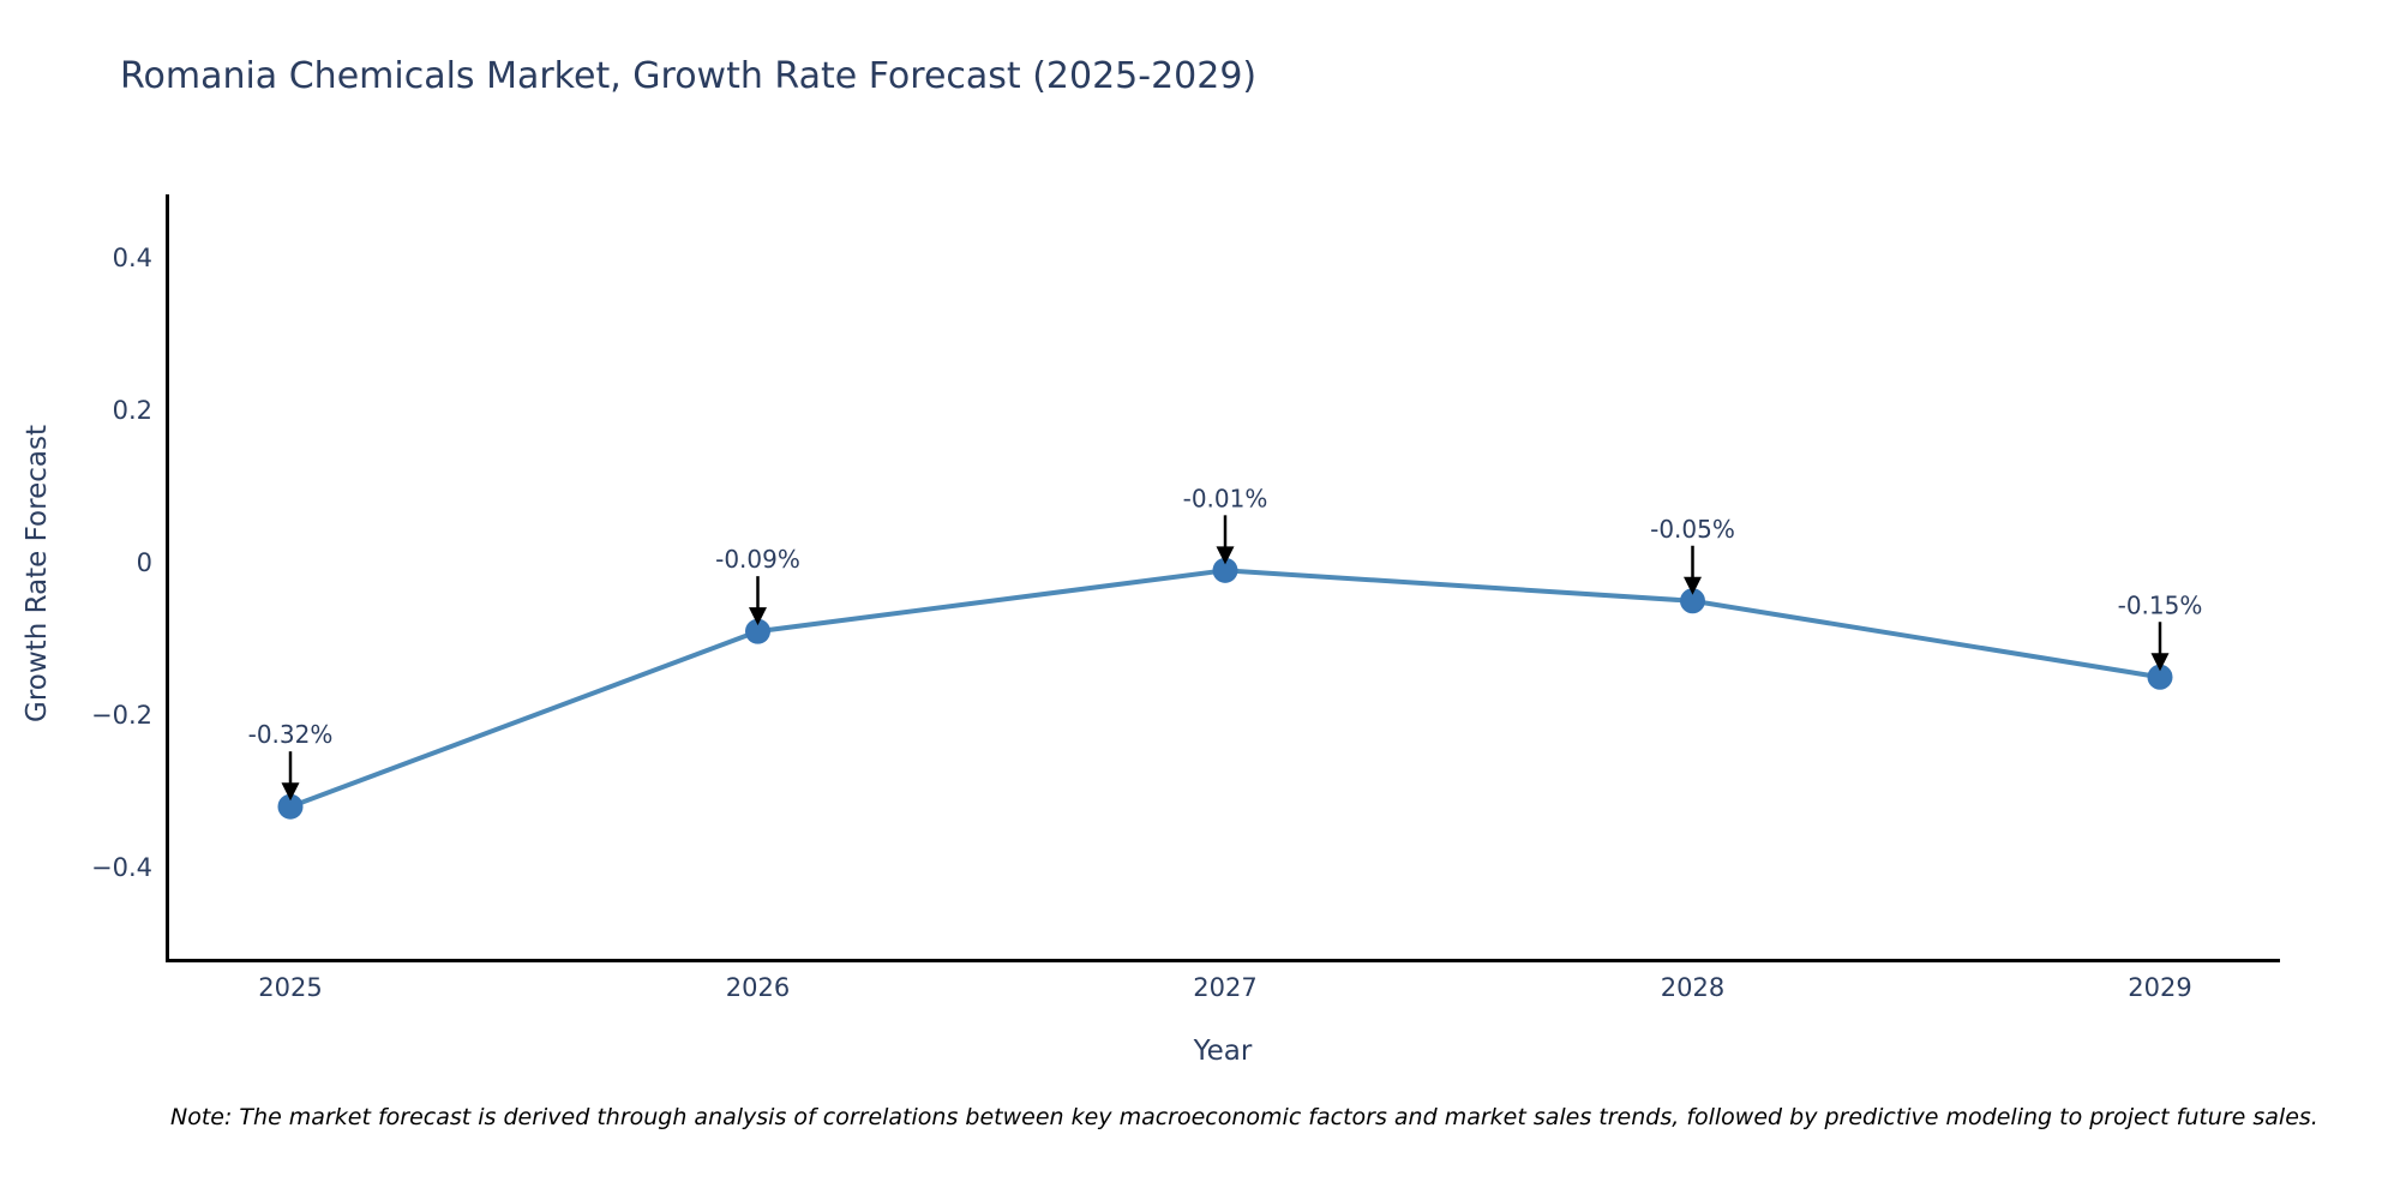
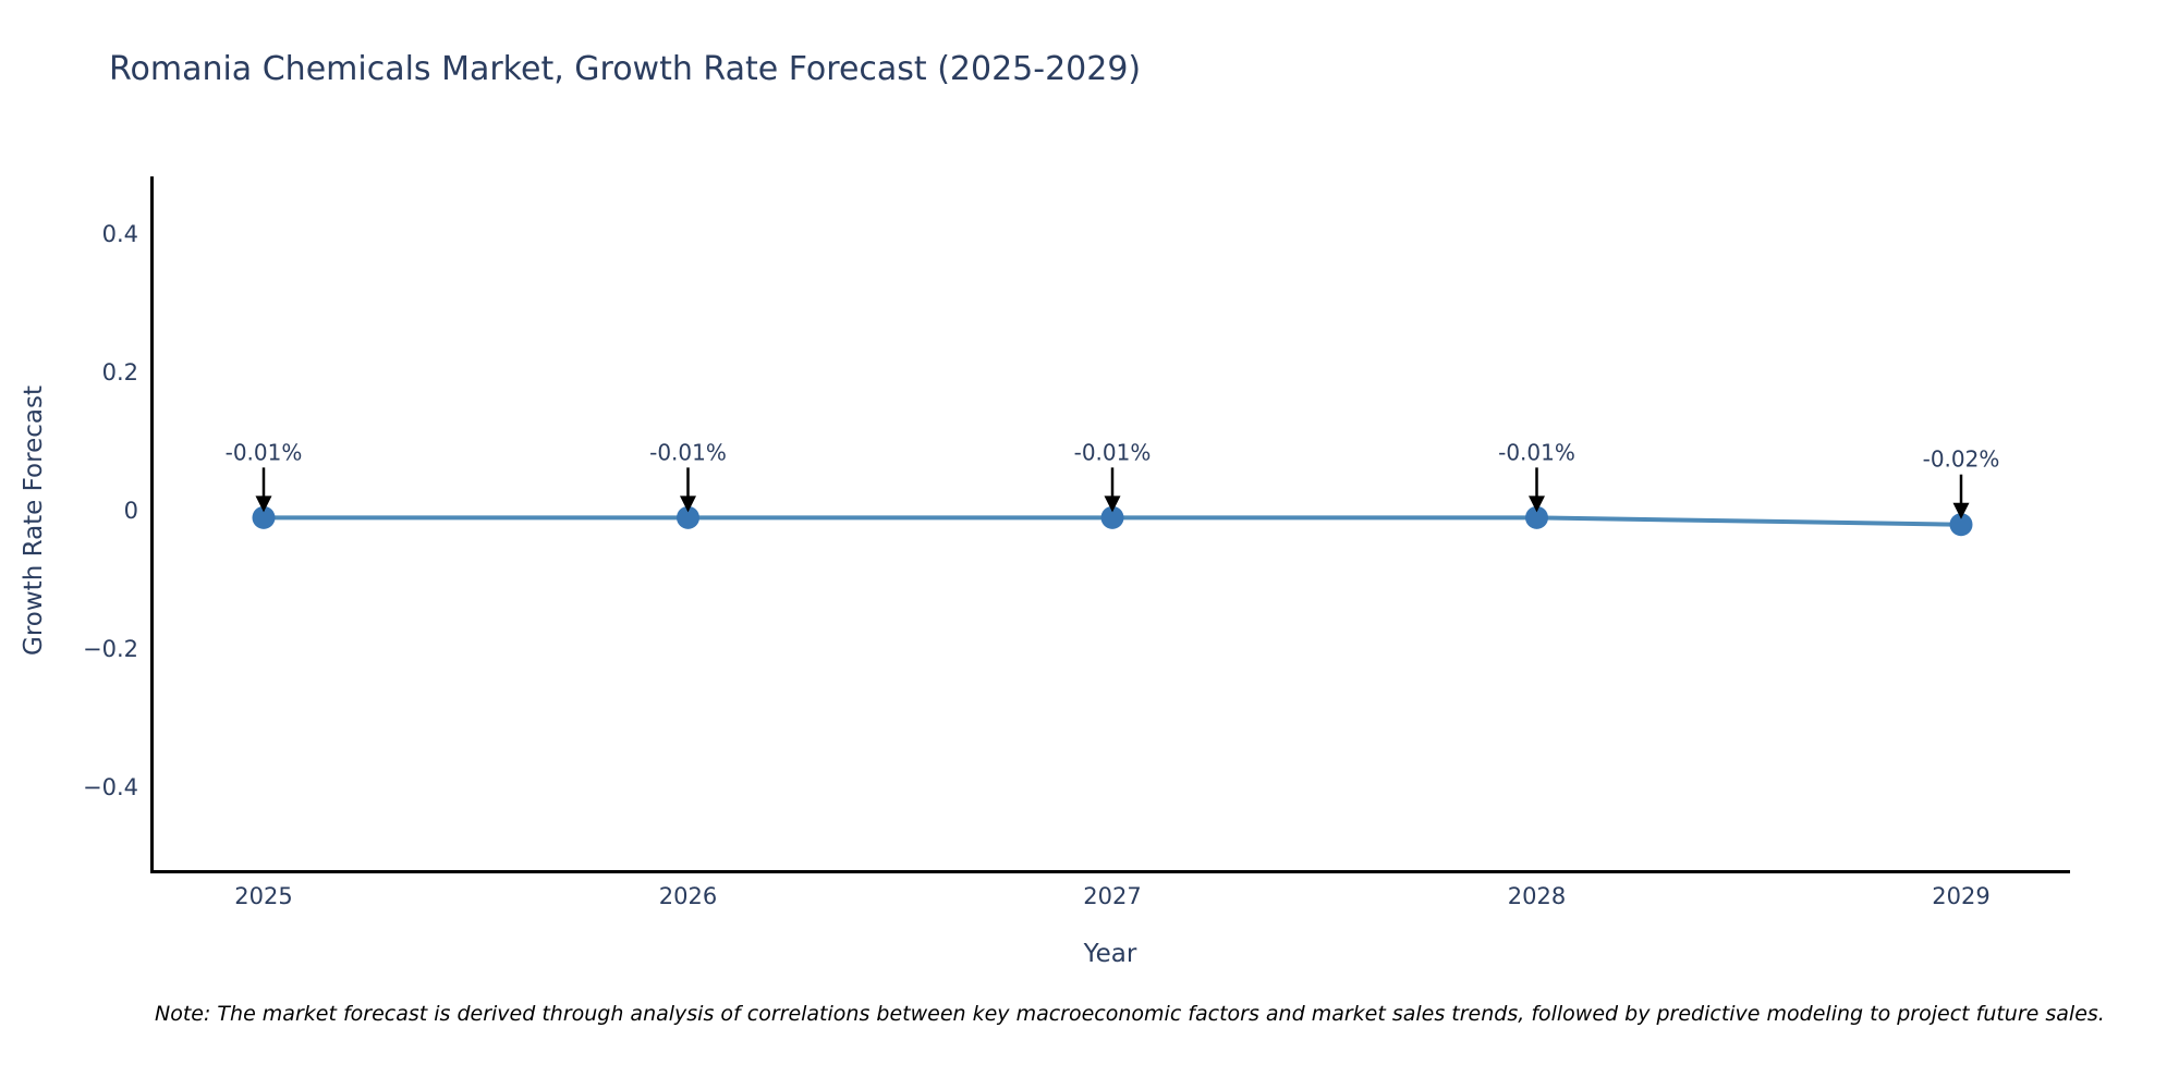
2025: -0.32% -> -0.01%
2026: -0.09% -> -0.01%
2028: -0.05% -> -0.01%
2029: -0.15% -> -0.02%
